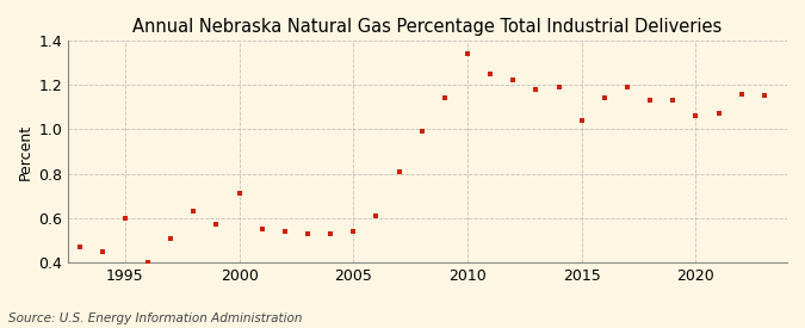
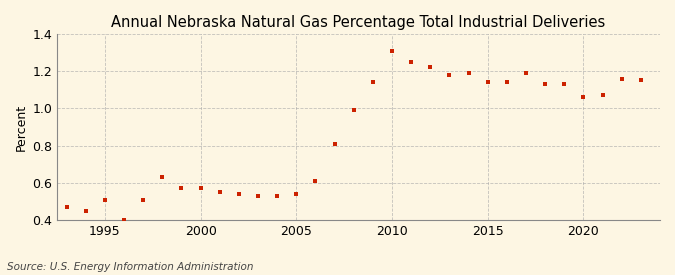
1995: 0.60 -> 0.51
2000: 0.71 -> 0.57
2010: 1.34 -> 1.31
2015: 1.04 -> 1.14
